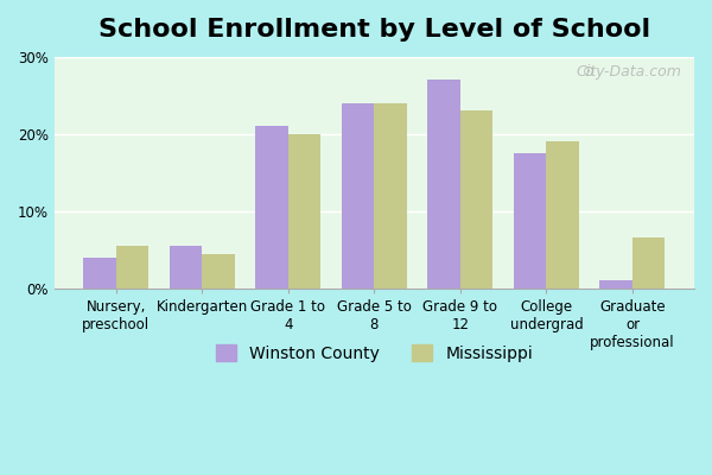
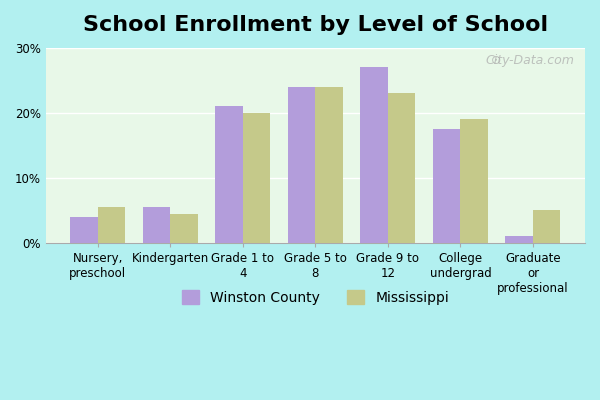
Mississippi/Graduate or professional: 6.6% -> 5.0%
